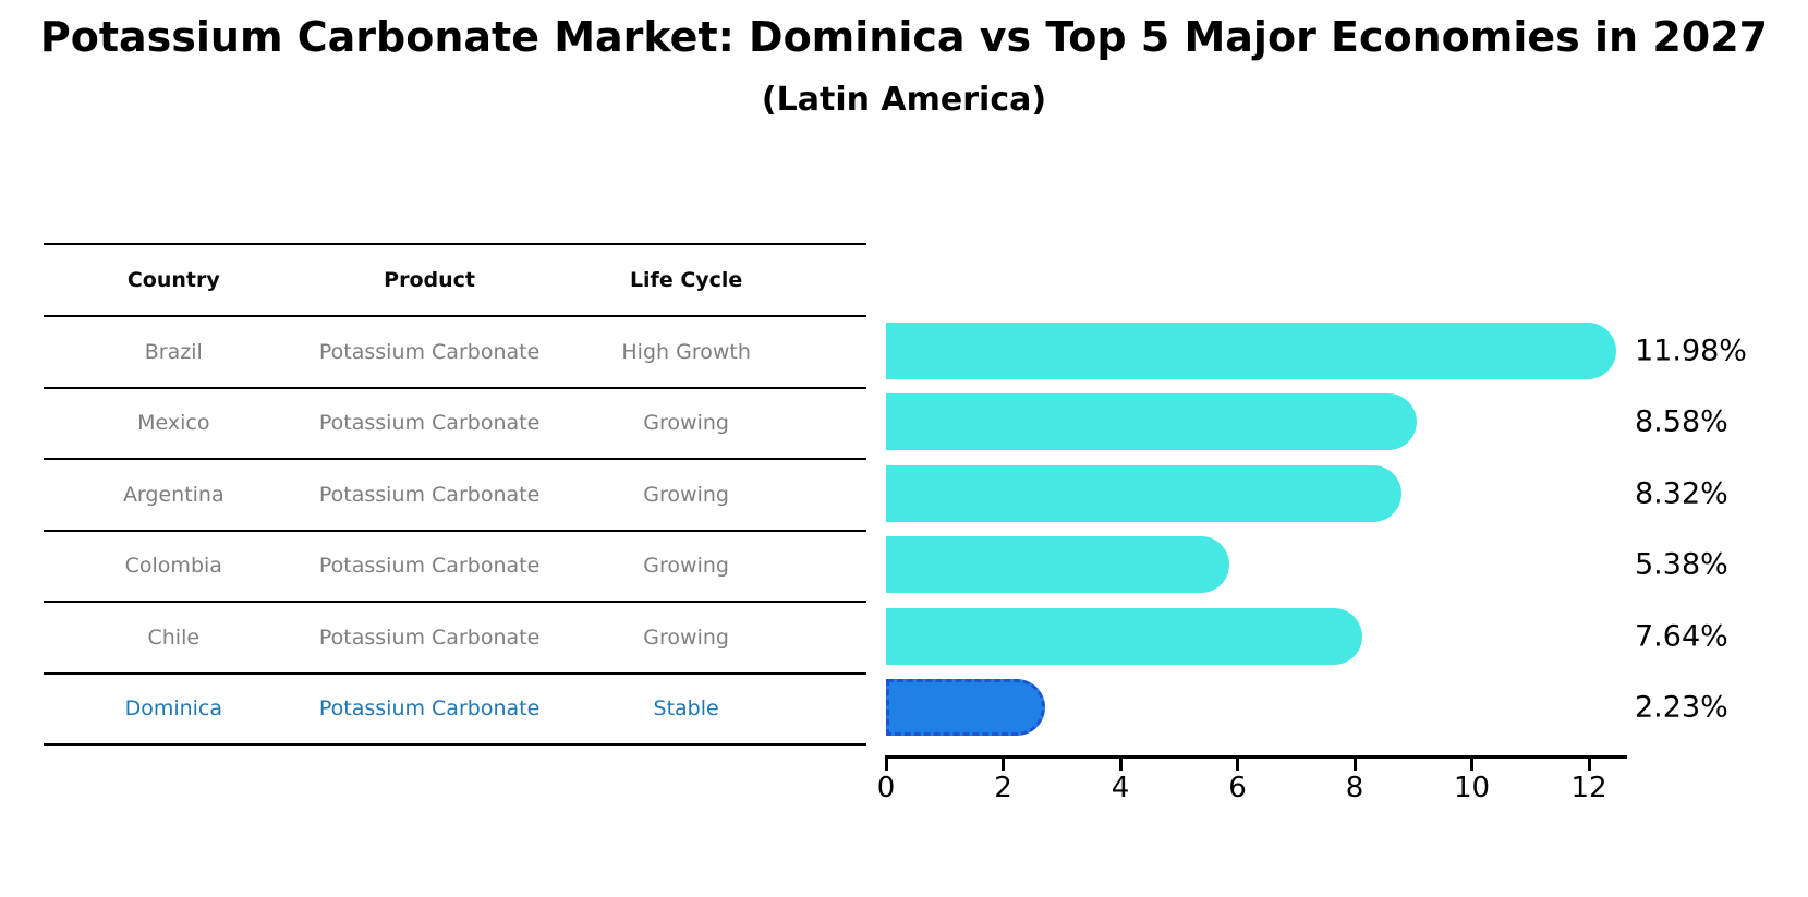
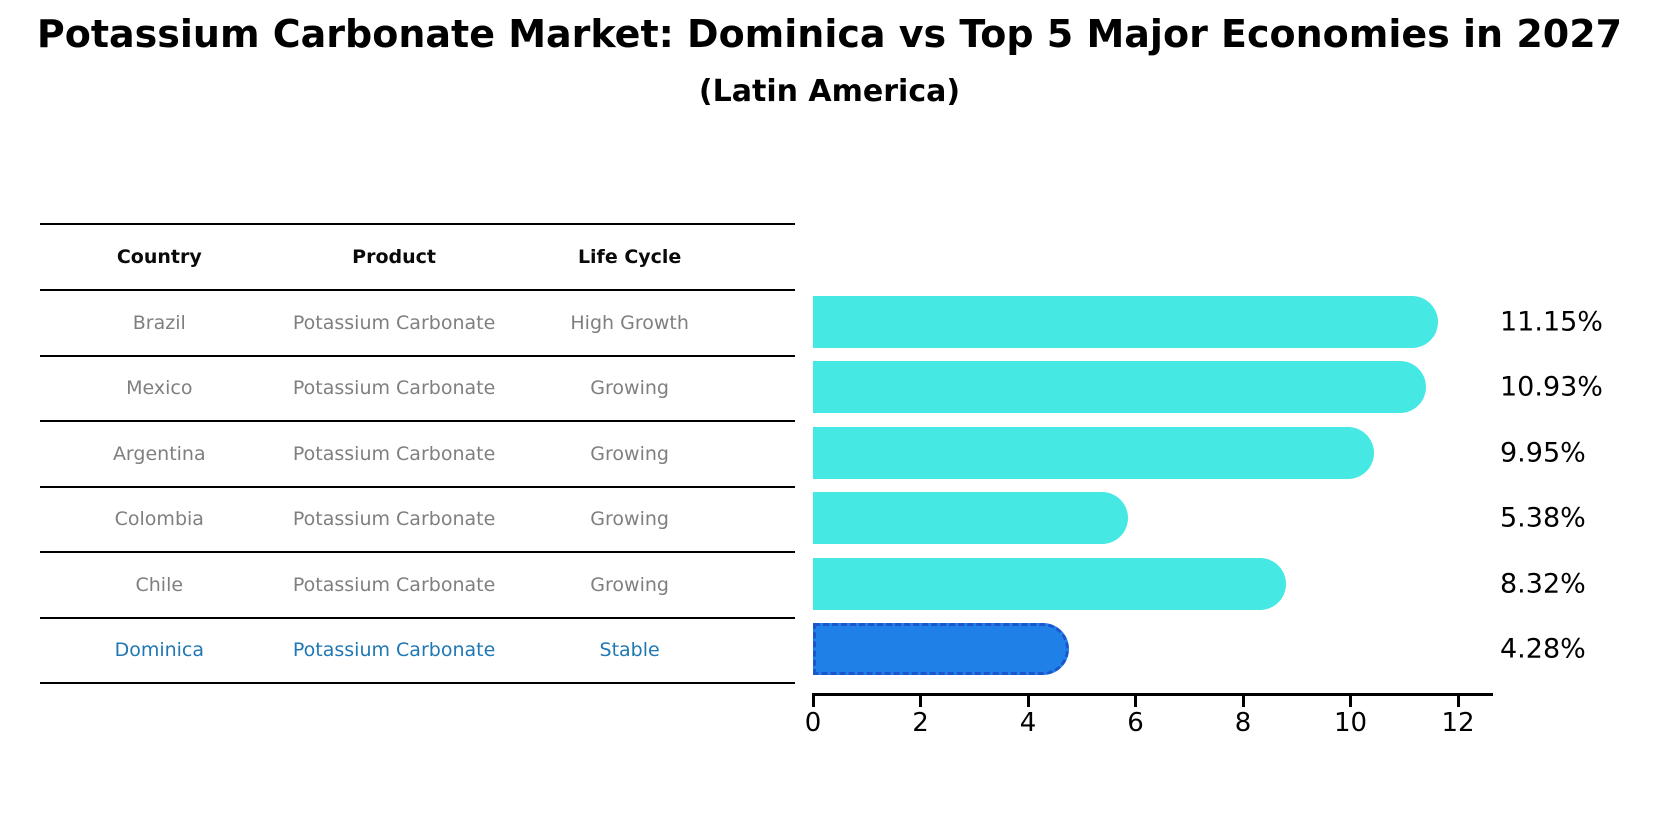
Brazil: 11.98% -> 11.15%
Mexico: 8.58% -> 10.93%
Argentina: 8.32% -> 9.95%
Chile: 7.64% -> 8.32%
Dominica: 2.23% -> 4.28%
